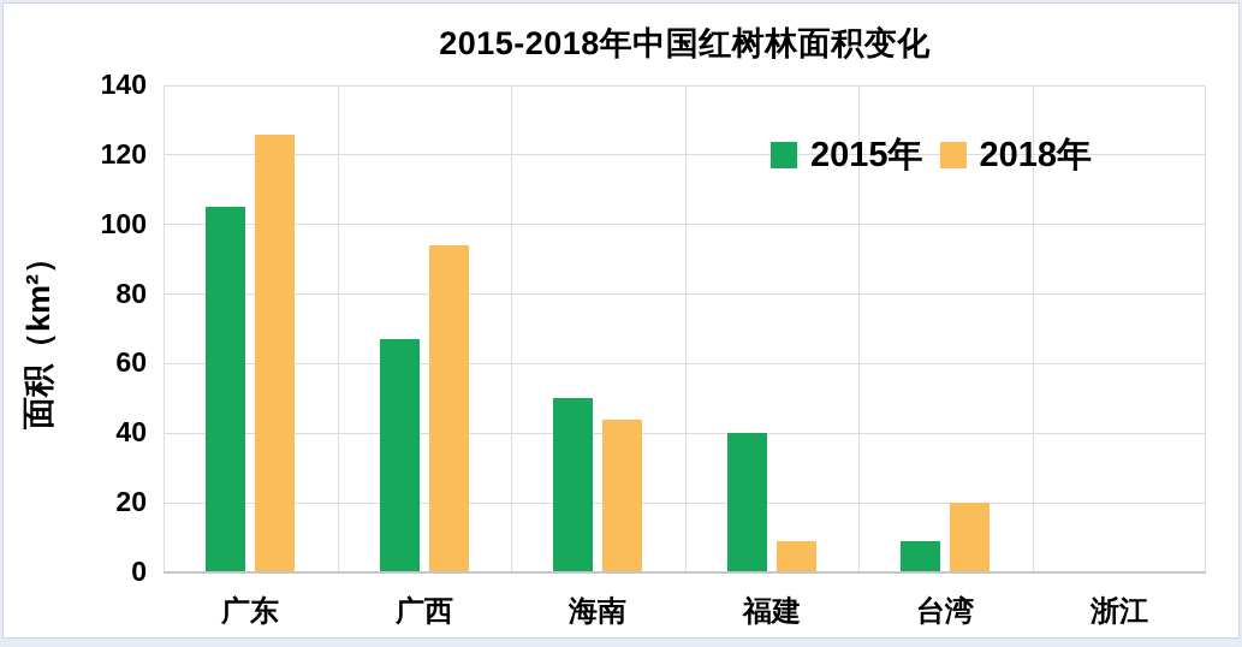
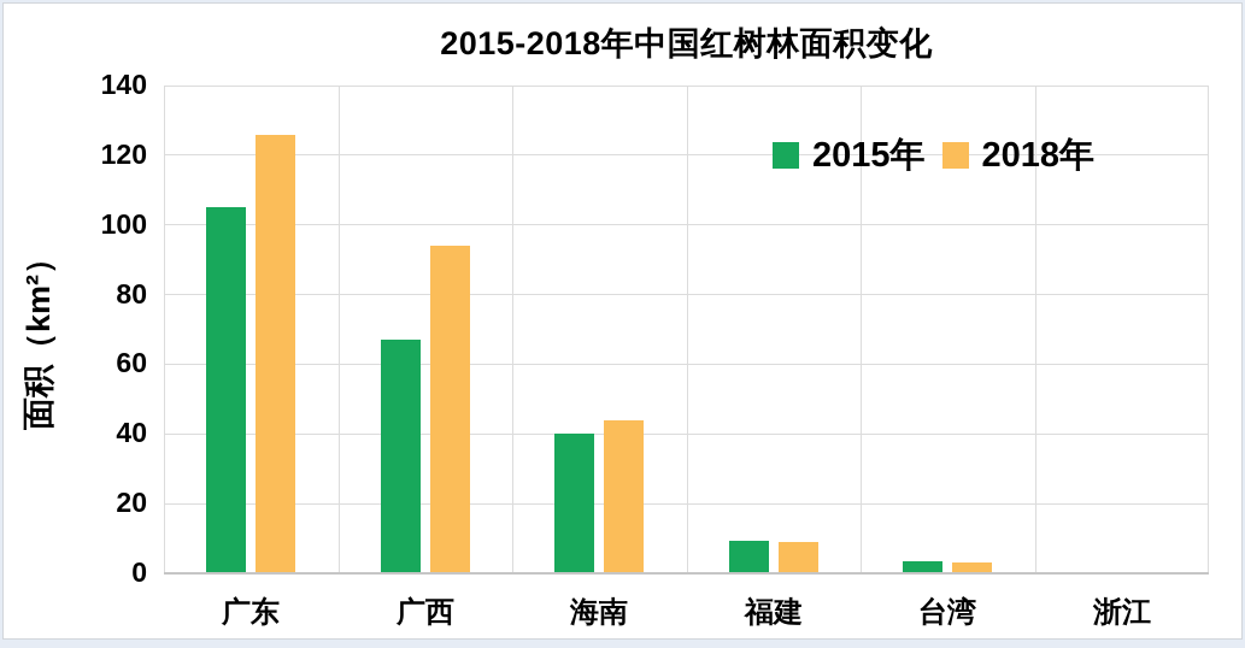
2015年/海南: 50 -> 40
2015年/福建: 40 -> 10
2015年/台湾: 9 -> 4
2018年/台湾: 20 -> 3
